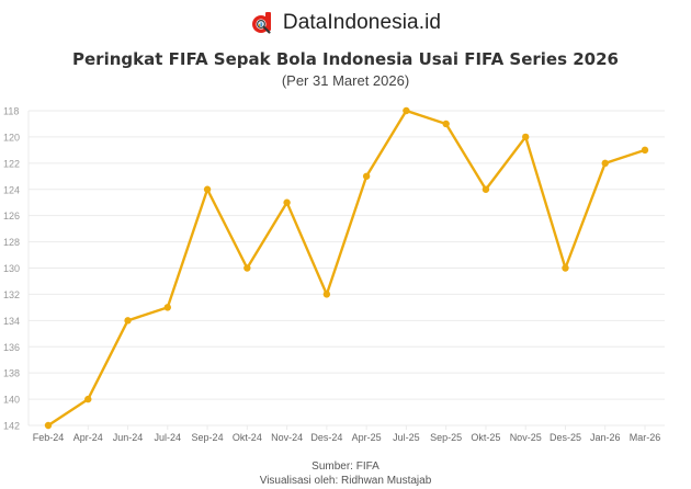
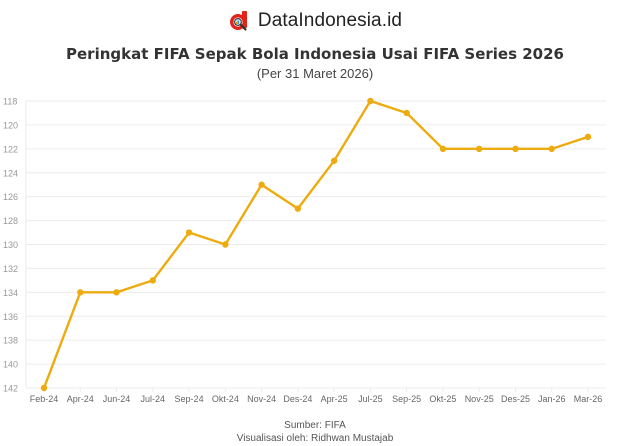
Apr-24: 140 -> 134
Sep-24: 124 -> 129
Des-24: 132 -> 127
Okt-25: 124 -> 122
Nov-25: 120 -> 122
Des-25: 130 -> 122
